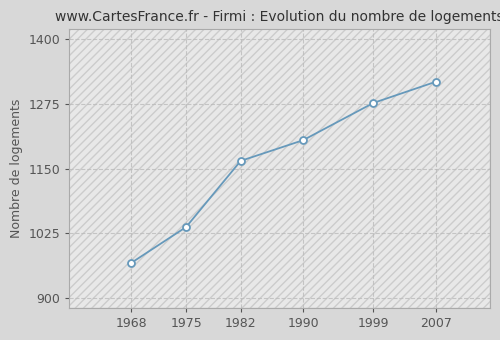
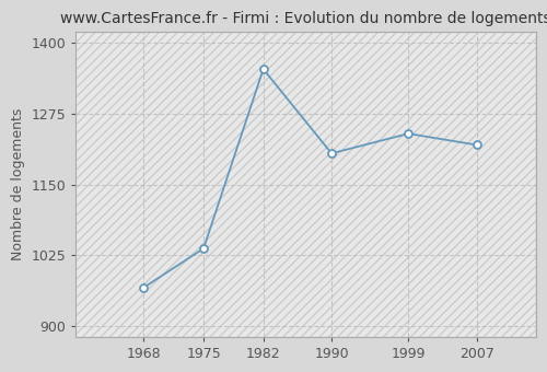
1982: 1165 -> 1354
1999: 1277 -> 1240
2007: 1318 -> 1220
